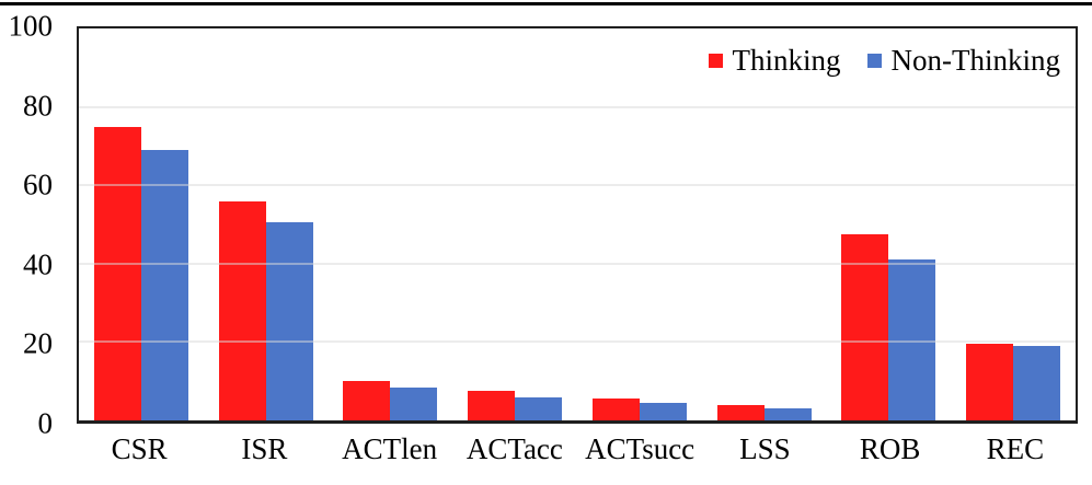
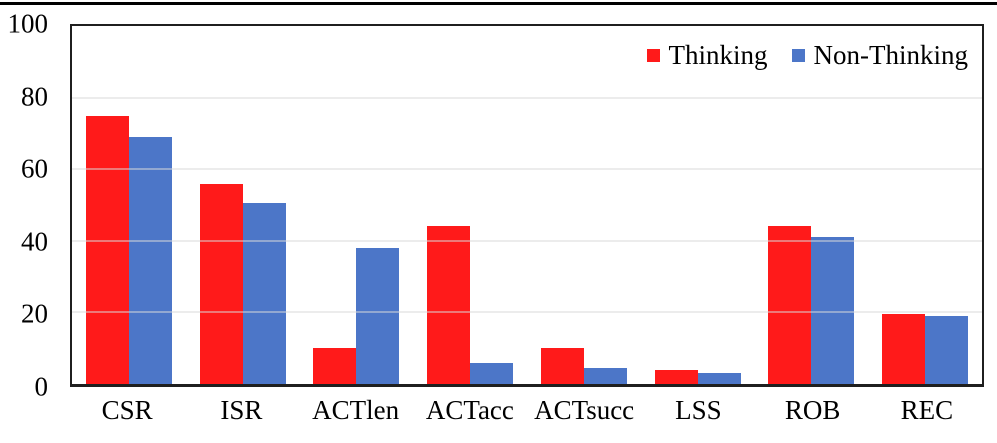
Non-Thinking/ACTlen: 8 -> 38
Thinking/ACTacc: 8 -> 44
Thinking/ACTsucc: 6 -> 10
Thinking/ROB: 48 -> 44
